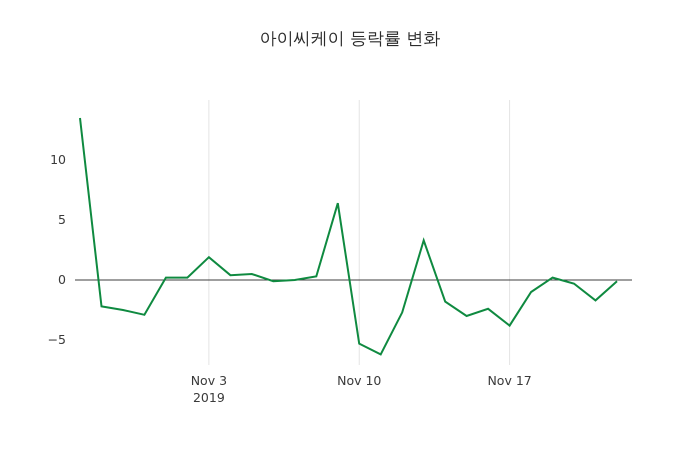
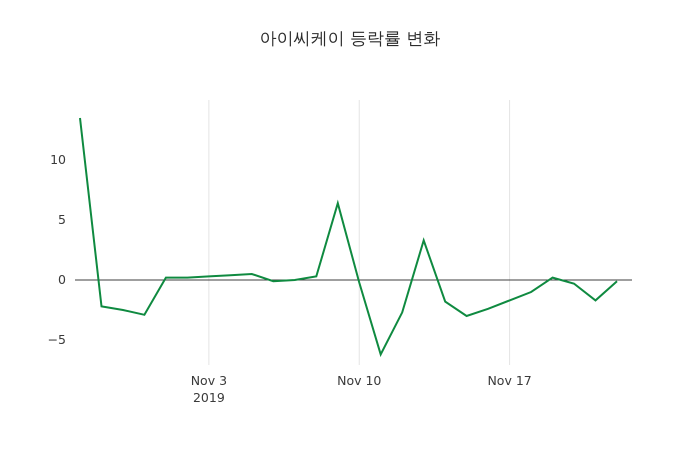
Nov 3: 1.9 -> 0.3
Nov 10: -5.3 -> -0.2
Nov 17: -3.8 -> -1.7
